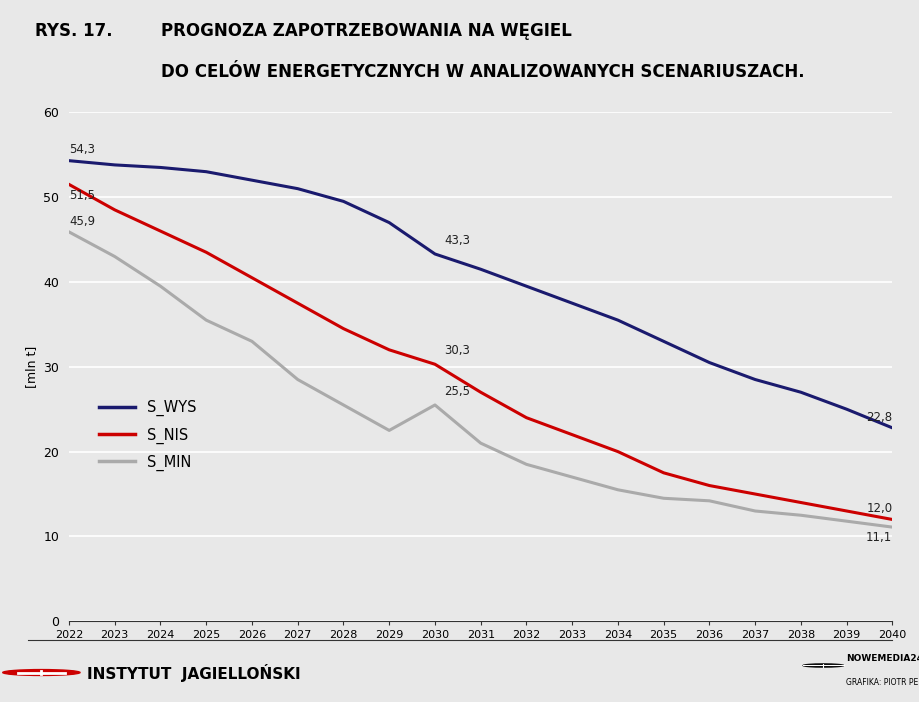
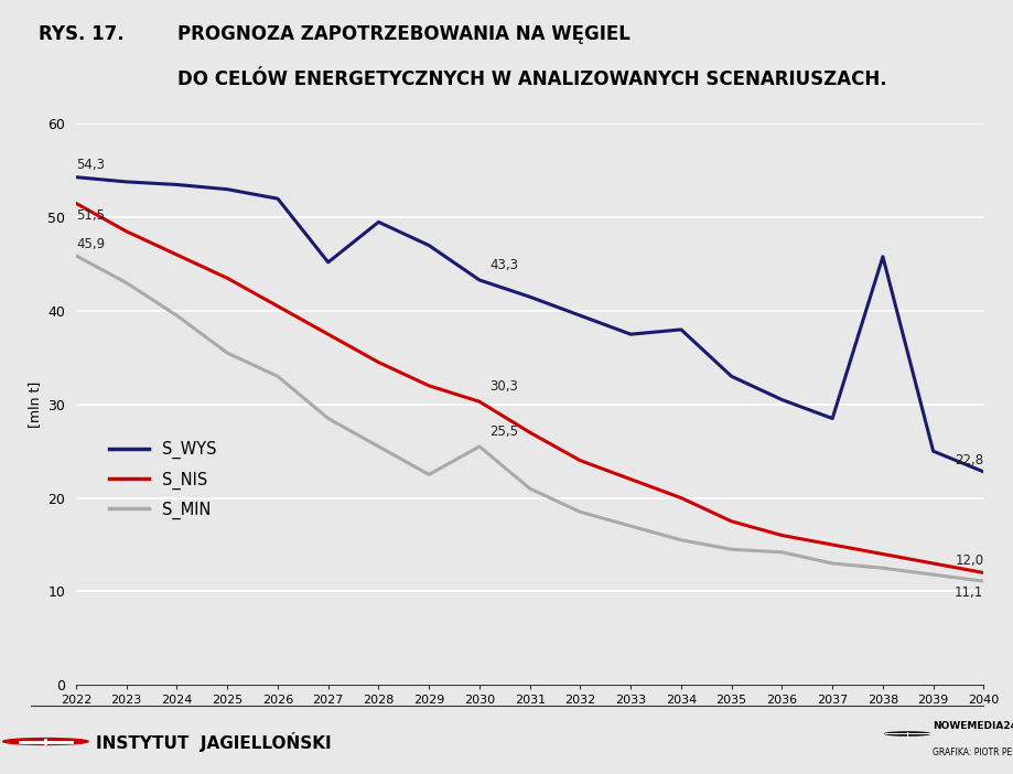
S_WYS/2027: 51.0 -> 45.2
S_WYS/2034: 35.5 -> 38.0
S_WYS/2038: 27.0 -> 45.8
